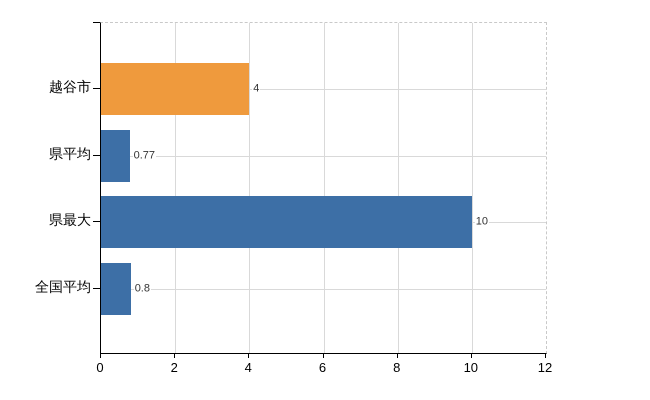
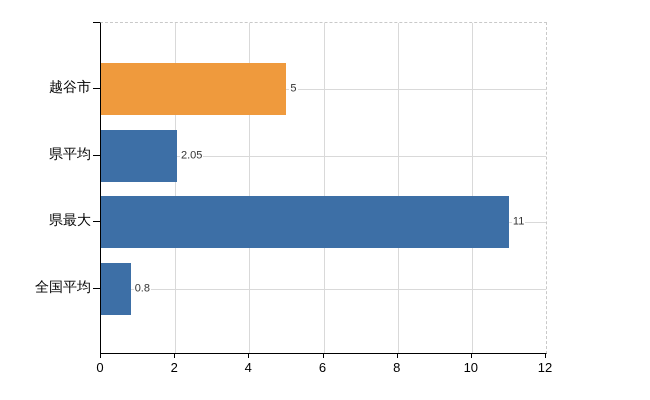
越谷市: 4 -> 5
県平均: 0.77 -> 2.05
県最大: 10 -> 11
